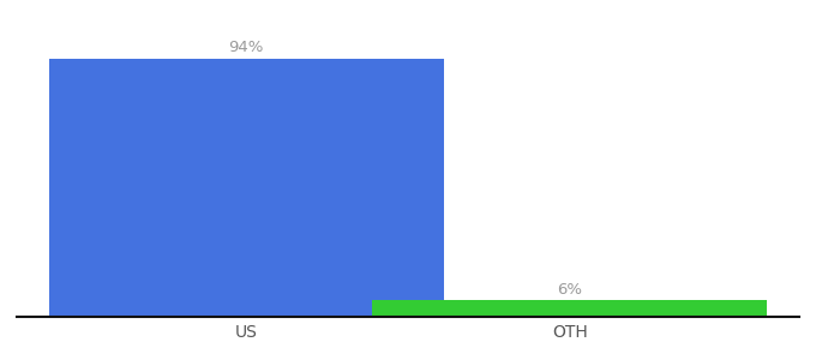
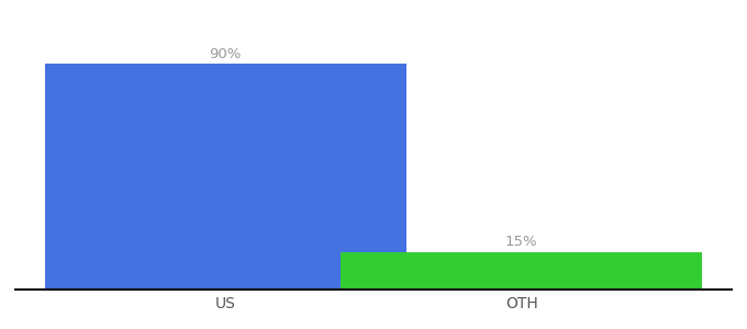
US: 94% -> 90%
OTH: 6% -> 15%
